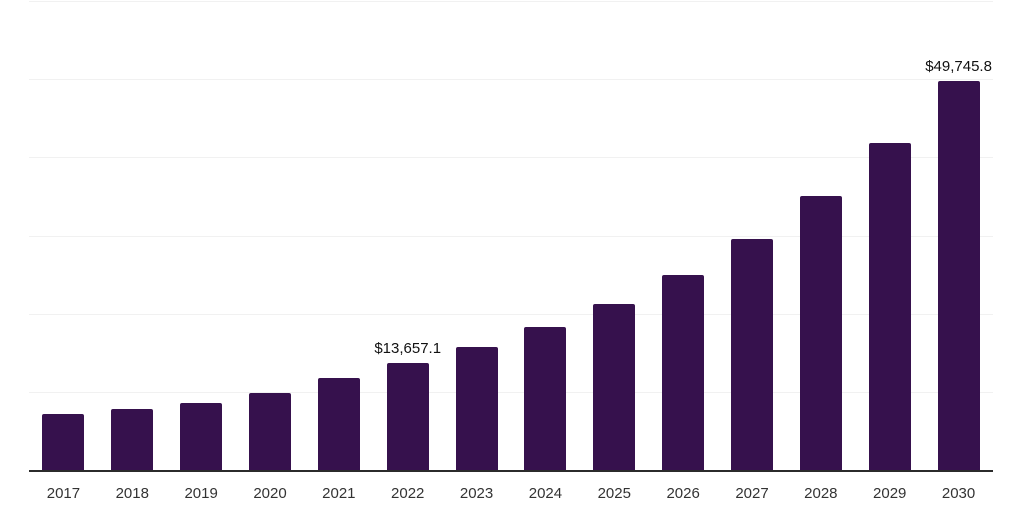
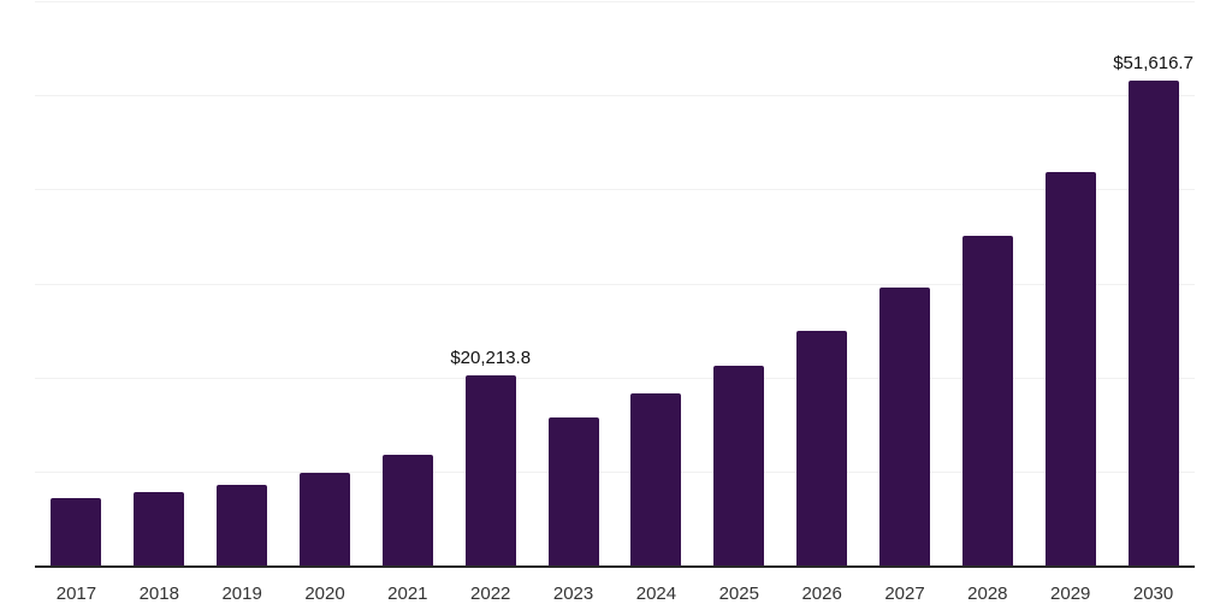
2022: $13,657.1 -> $20,213.8
2030: $49,745.8 -> $51,616.7
